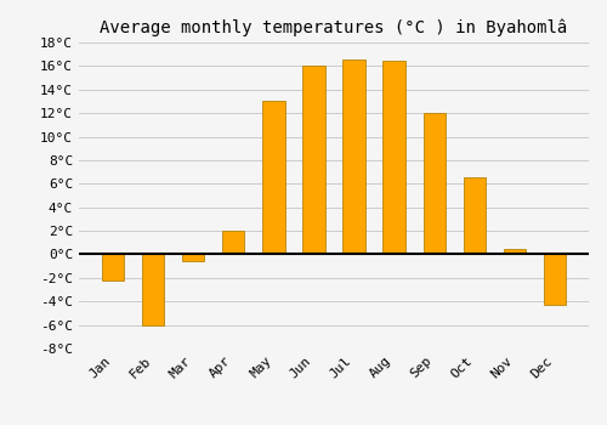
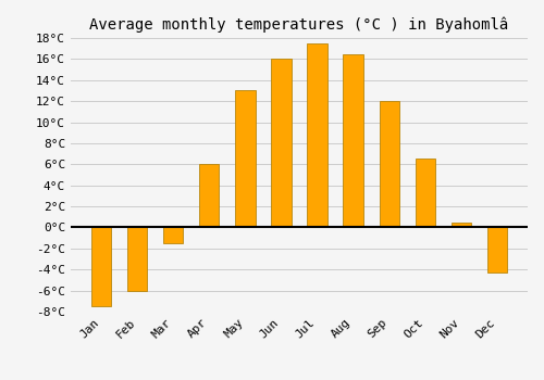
Jan: -2.2°C -> -7.5°C
Mar: -0.6°C -> -1.5°C
Apr: 2.0°C -> 6.0°C
Jul: 16.6°C -> 17.5°C
